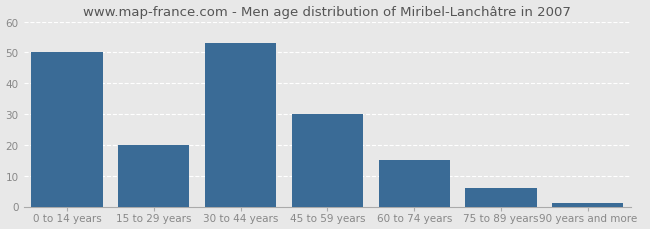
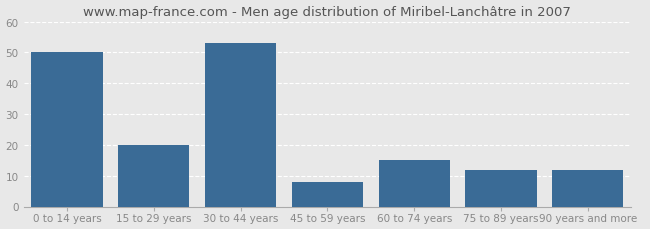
45 to 59 years: 30 -> 8
75 to 89 years: 6 -> 12
90 years and more: 1 -> 12
